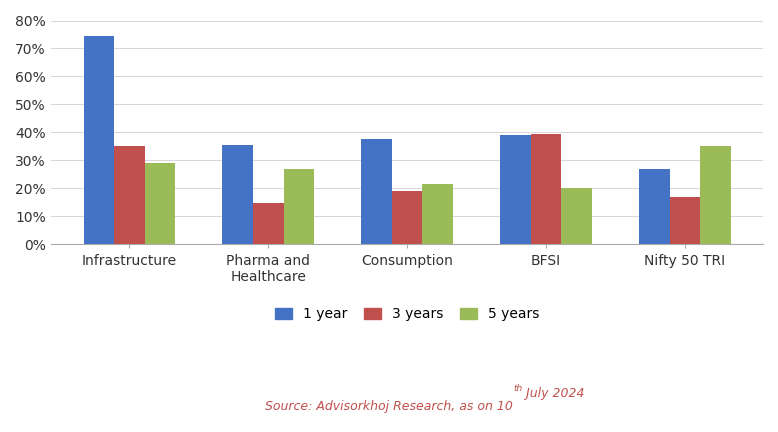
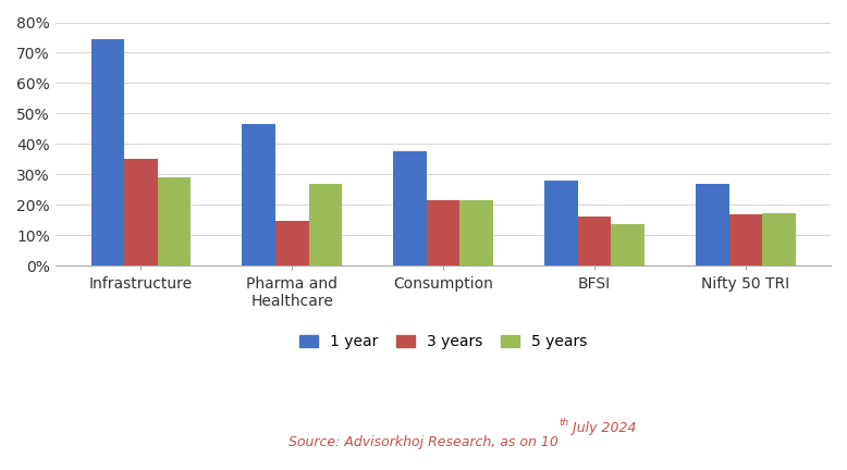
1 year/Pharma and Healthcare: 35.5% -> 46.5%
3 years/Consumption: 19.0% -> 21.5%
1 year/BFSI: 39.0% -> 28.0%
3 years/BFSI: 39.5% -> 16.3%
5 years/BFSI: 20.0% -> 13.8%
5 years/Nifty 50 TRI: 35.0% -> 17.3%
